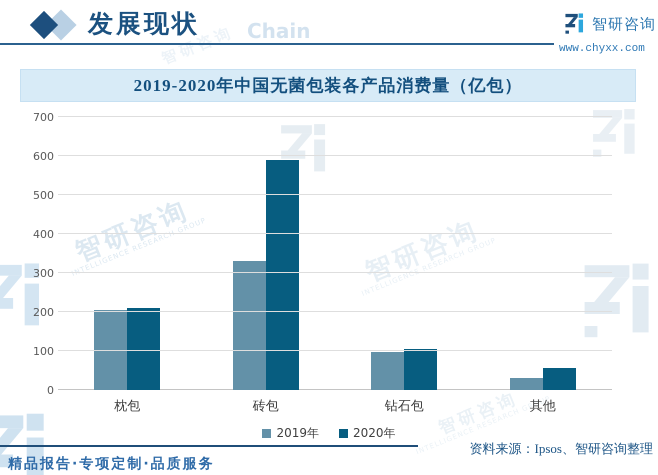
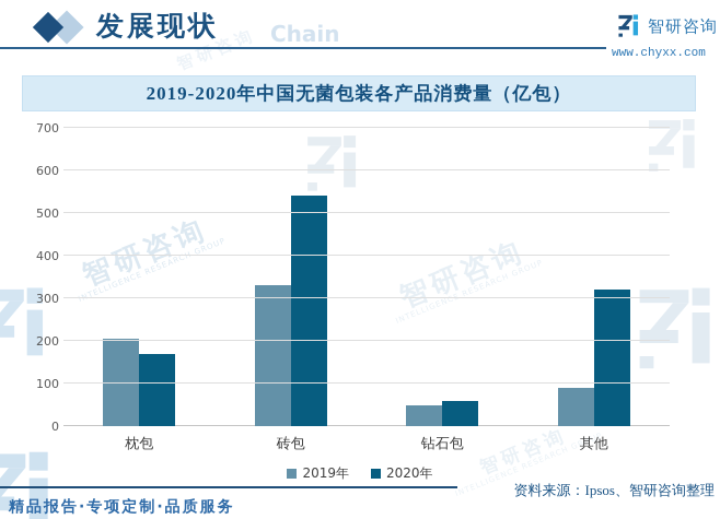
2020年/枕包: 210 -> 170
2020年/砖包: 590 -> 540
2019年/钻石包: 100 -> 50
2020年/钻石包: 100 -> 60
2019年/其他: 30 -> 90
2020年/其他: 60 -> 320
